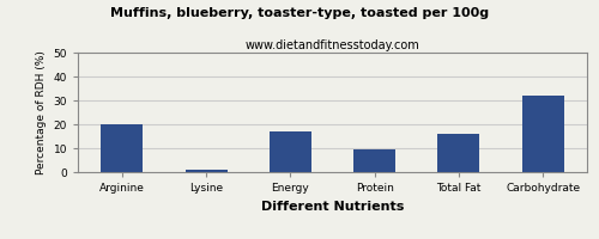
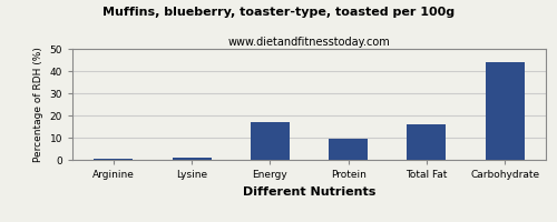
Arginine: 20.0 -> 0.3
Carbohydrate: 32.0 -> 44.0
